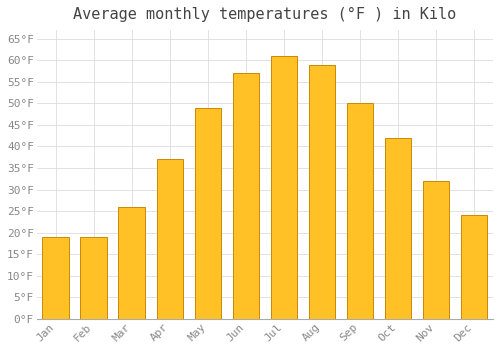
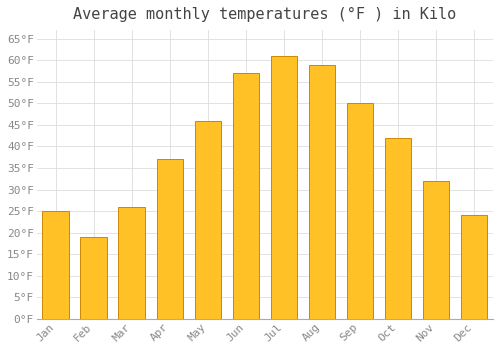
Jan: 19°F -> 25°F
May: 49°F -> 46°F
